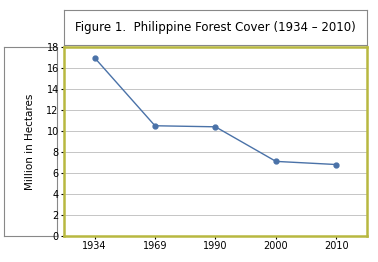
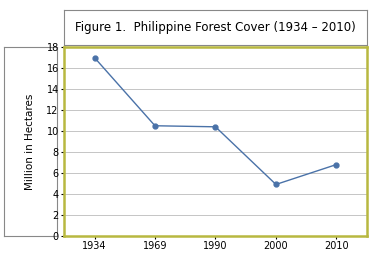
2000: 7.1 -> 4.9
